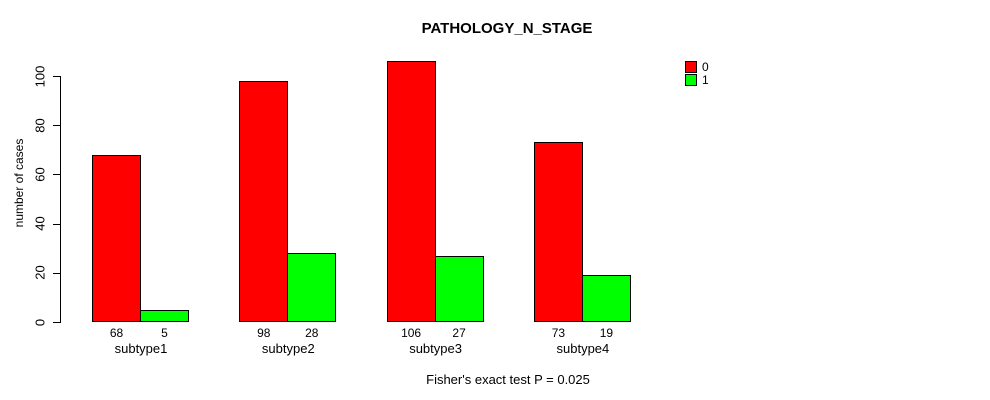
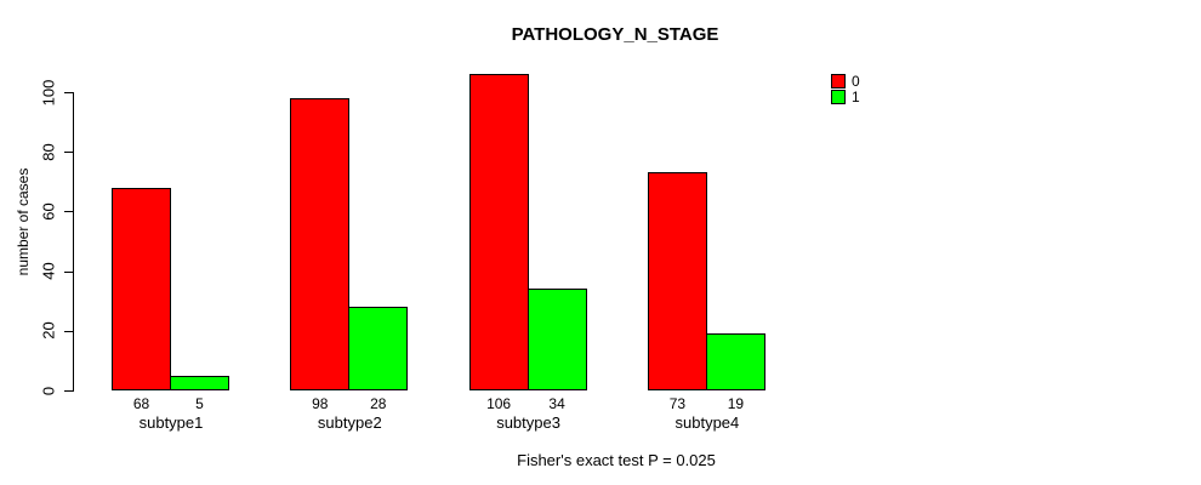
1/subtype3: 27 -> 34
